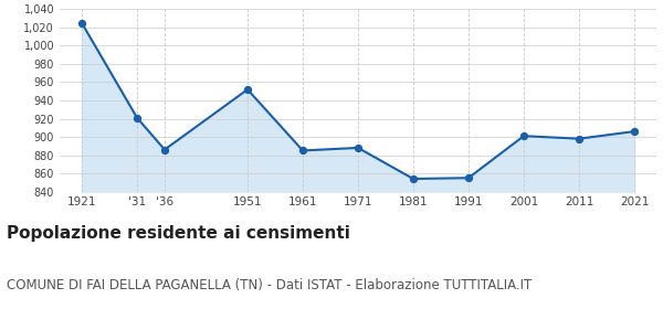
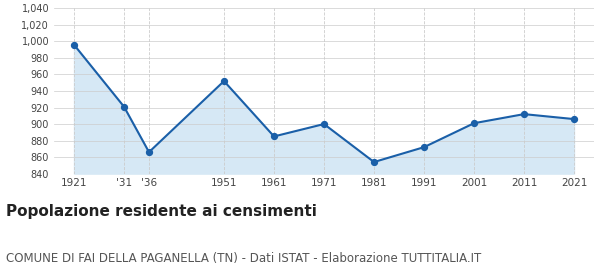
1921: 1,025 -> 996
'36: 886 -> 866
1971: 888 -> 900
1991: 855 -> 872
2011: 898 -> 912
